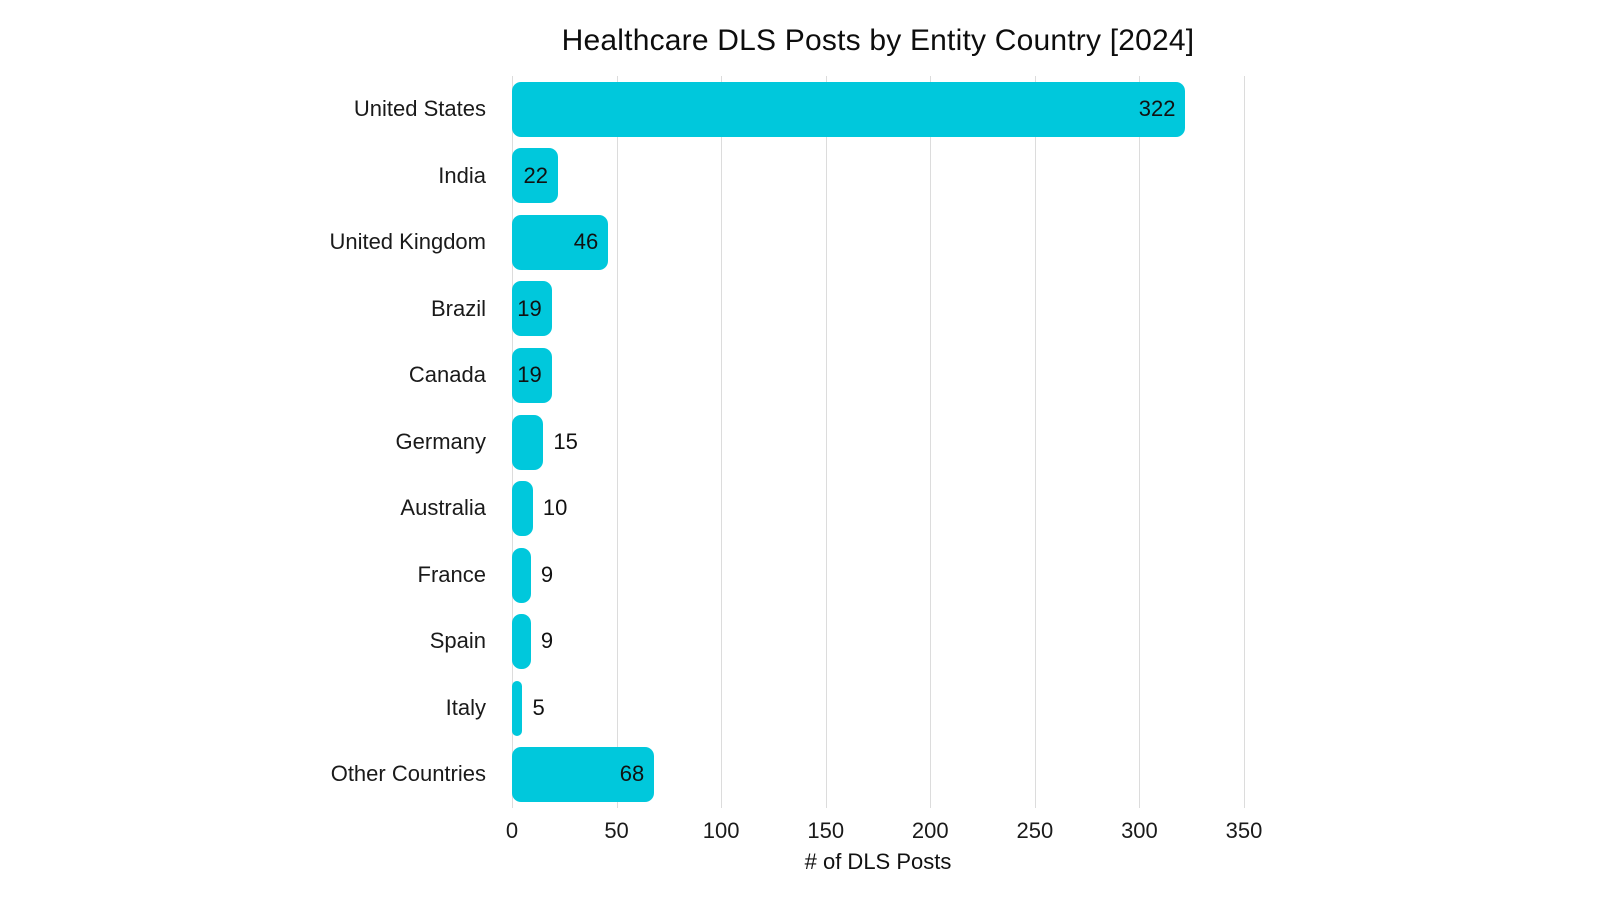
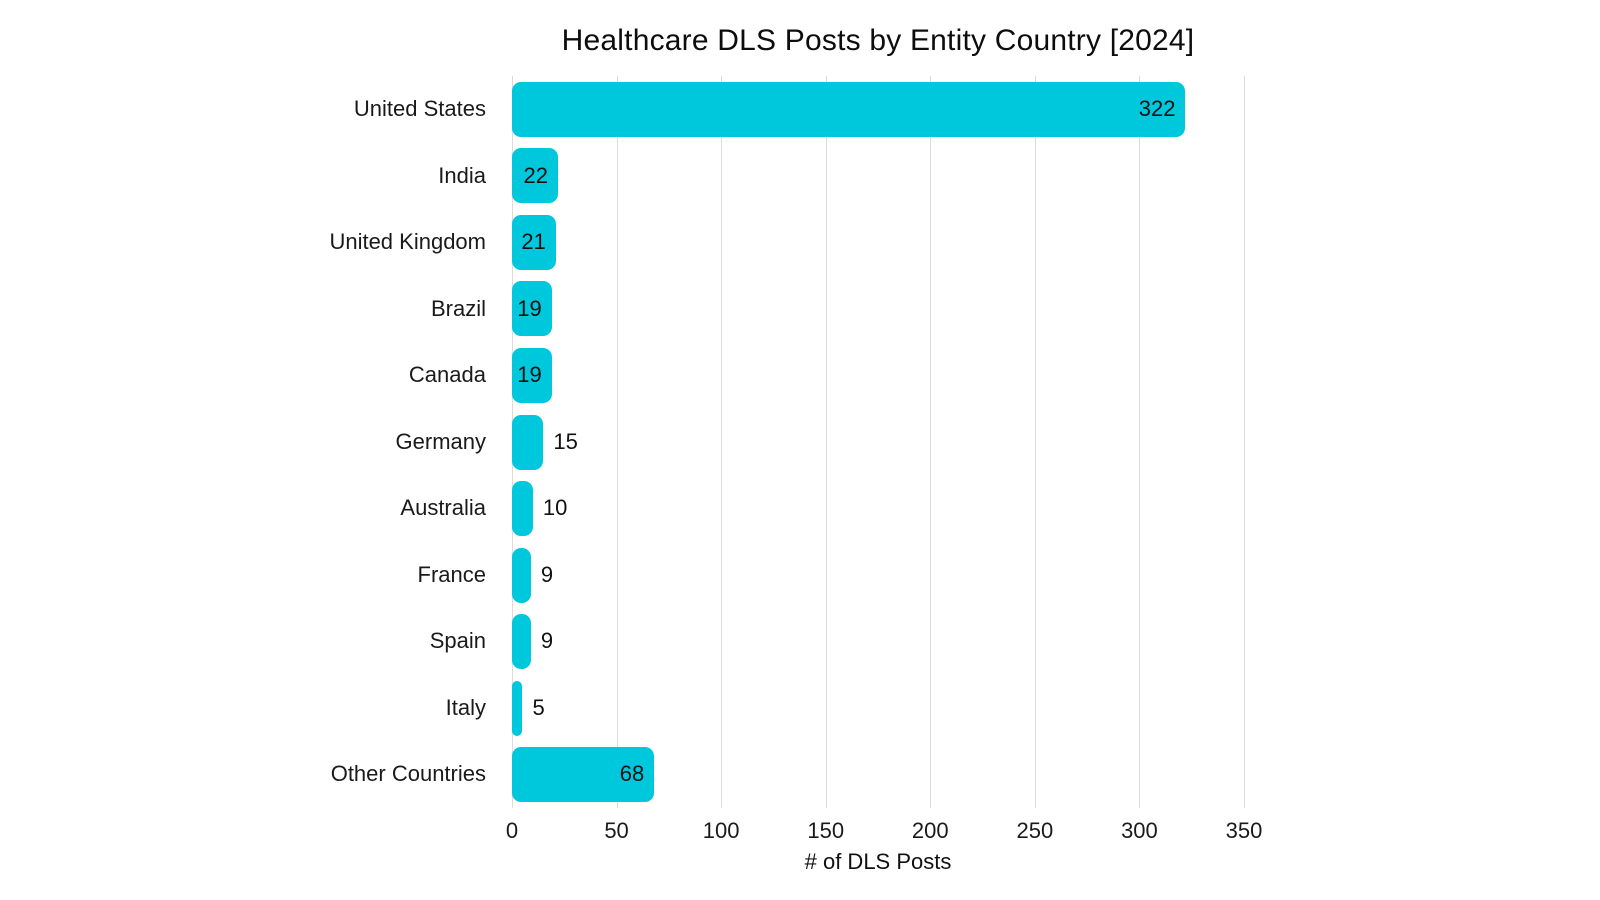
United Kingdom: 46 -> 21
